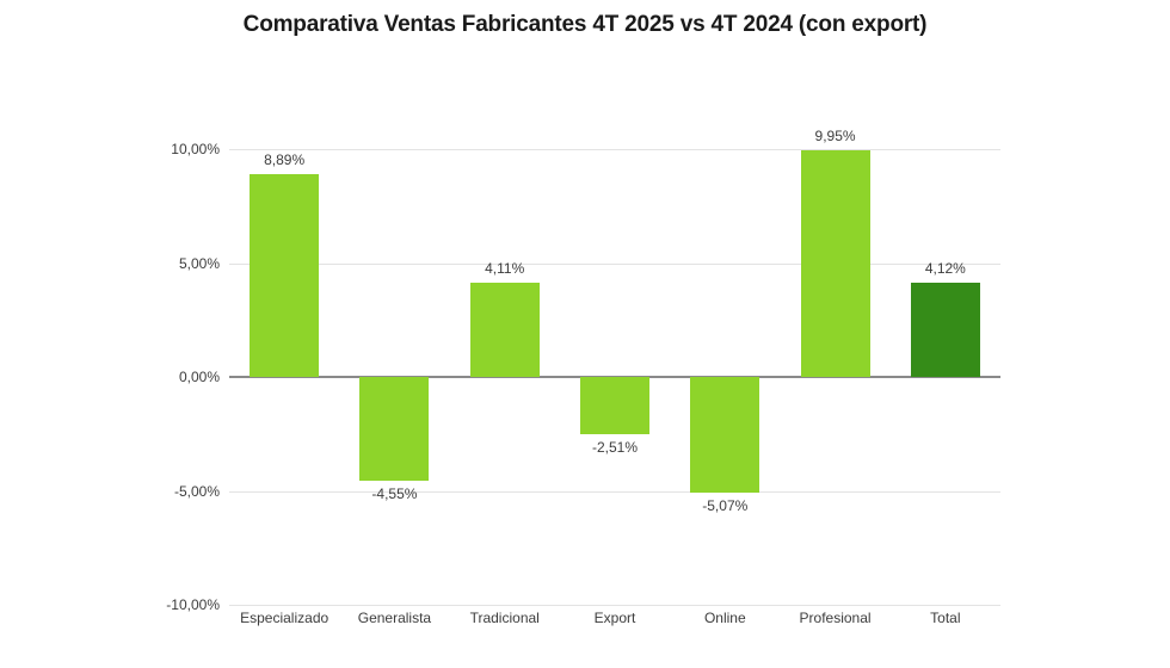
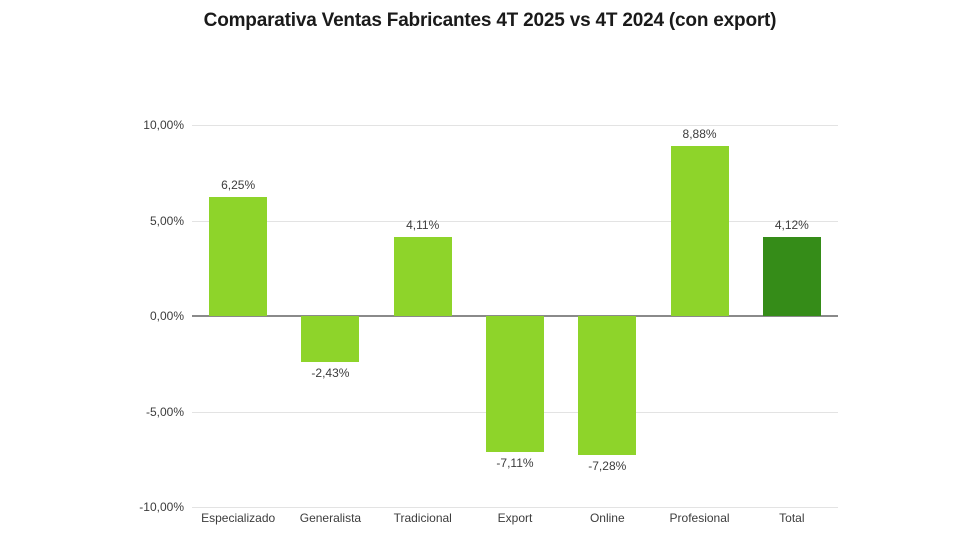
Especializado: 8,89% -> 6,25%
Generalista: -4,55% -> -2,43%
Export: -2,51% -> -7,11%
Online: -5,07% -> -7,28%
Profesional: 9,95% -> 8,88%
